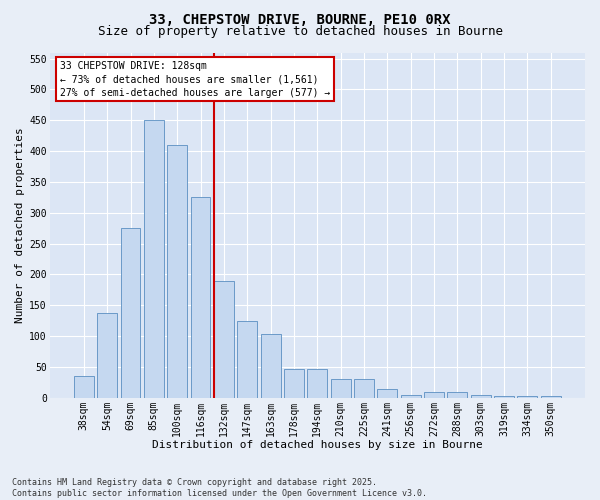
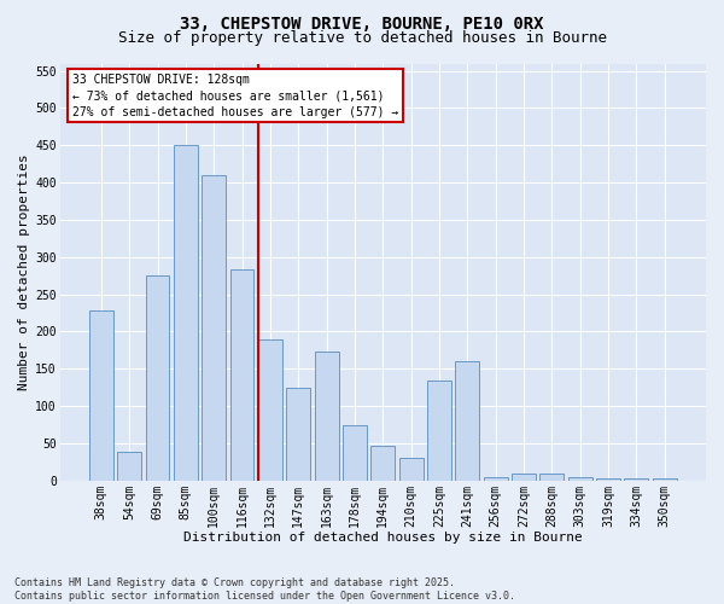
38sqm: 35 -> 228
54sqm: 137 -> 38
116sqm: 325 -> 284
163sqm: 103 -> 174
178sqm: 47 -> 74
225sqm: 30 -> 134
241sqm: 15 -> 160
